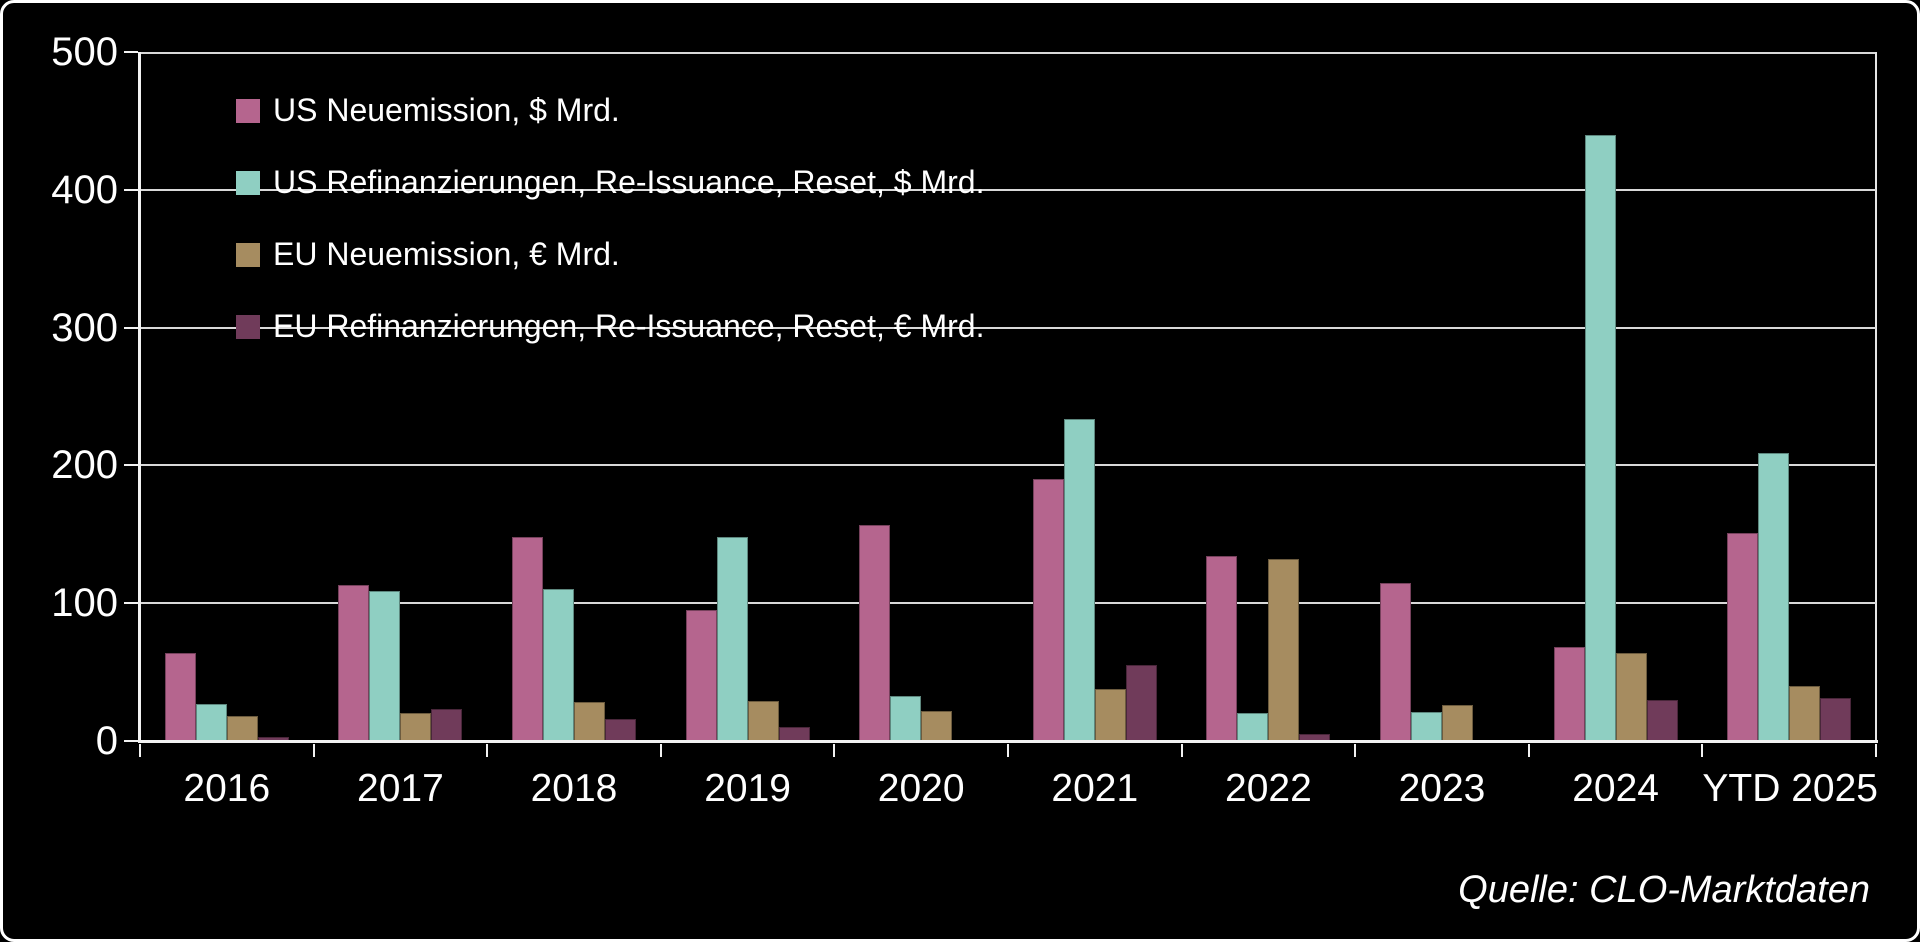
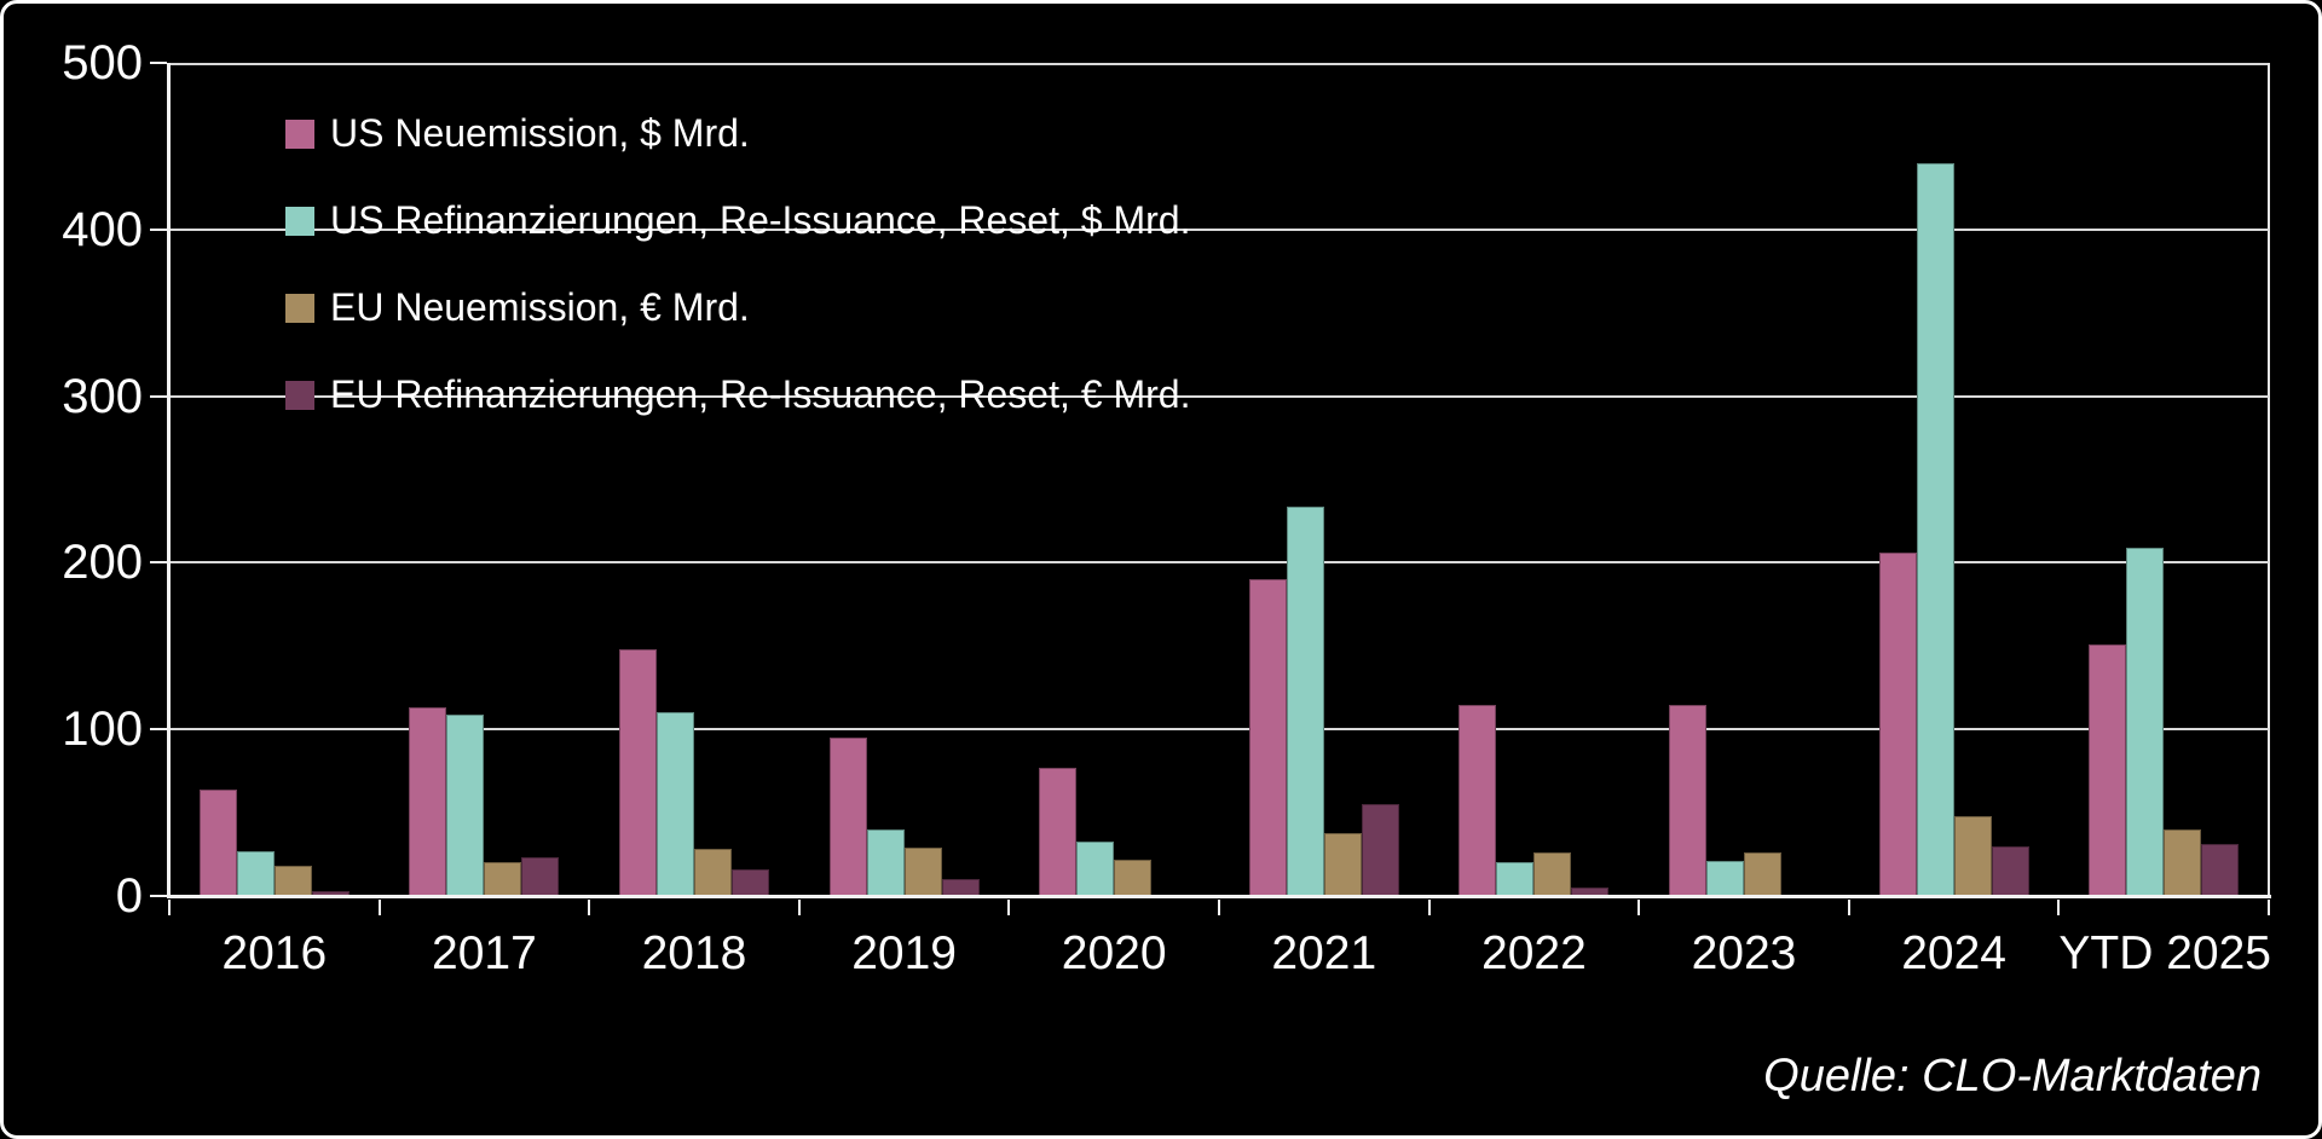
US Refinanzierungen, Re-Issuance, Reset, $ Mrd./2019: 148 -> 40
US Neuemission, $ Mrd./2020: 157 -> 77
US Neuemission, $ Mrd./2022: 134 -> 115
EU Neuemission, € Mrd./2022: 132 -> 26
US Neuemission, $ Mrd./2024: 68 -> 206
EU Neuemission, € Mrd./2024: 64 -> 48
